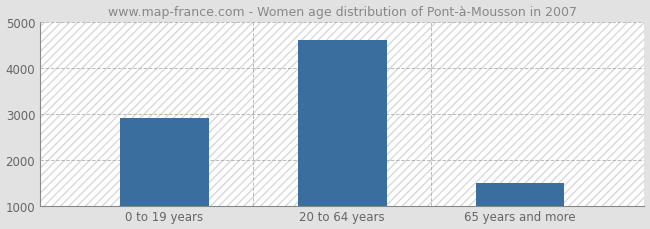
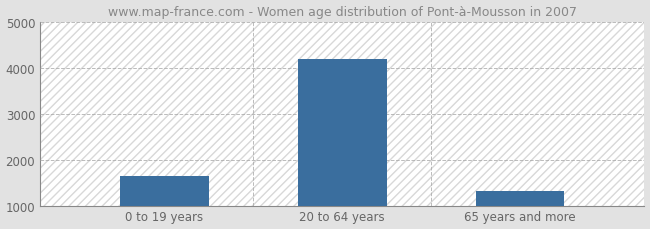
0 to 19 years: 2900 -> 1650
20 to 64 years: 4600 -> 4180
65 years and more: 1500 -> 1320
